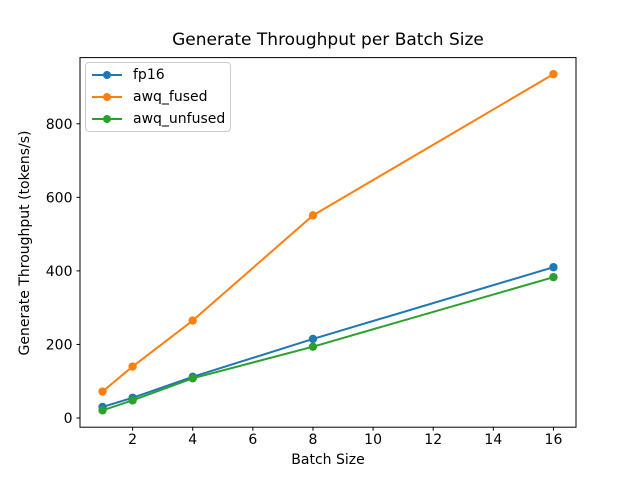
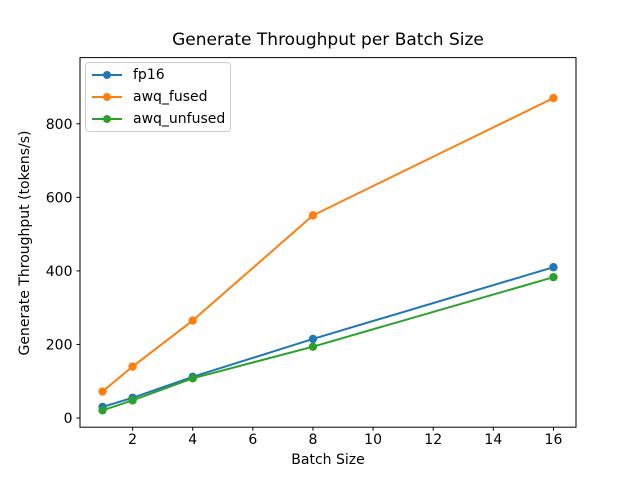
awq_fused/16: 940 -> 870
